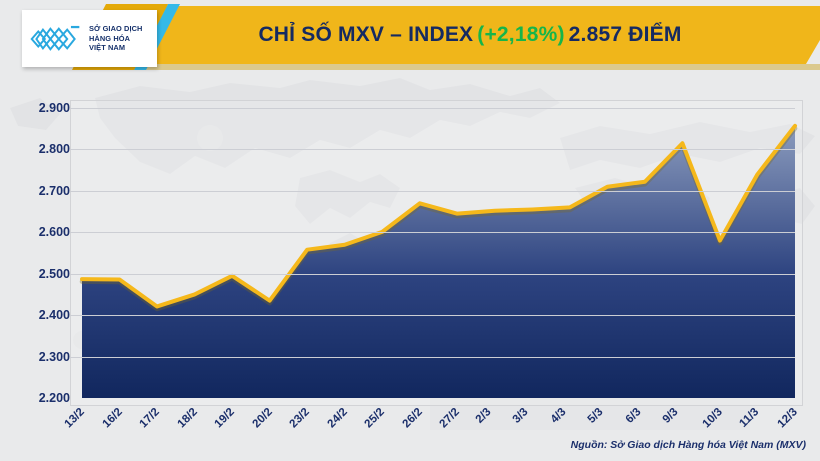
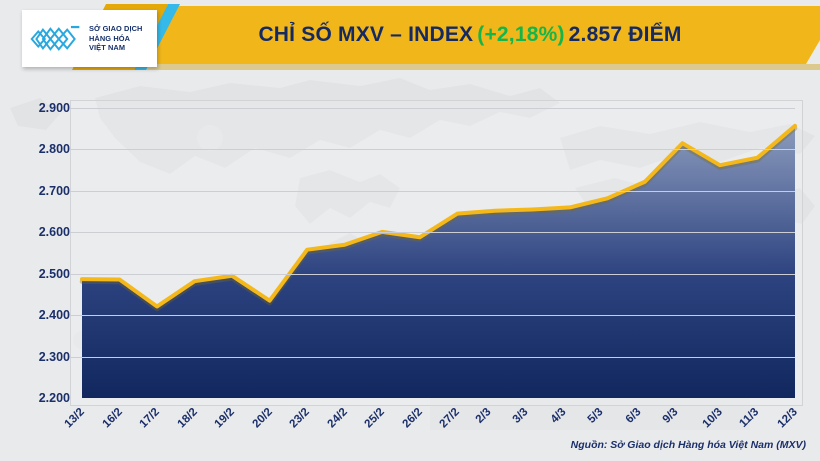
18/2: 2450 -> 2480
26/2: 2670 -> 2590
5/3: 2710 -> 2680
10/3: 2580 -> 2760
11/3: 2740 -> 2780
